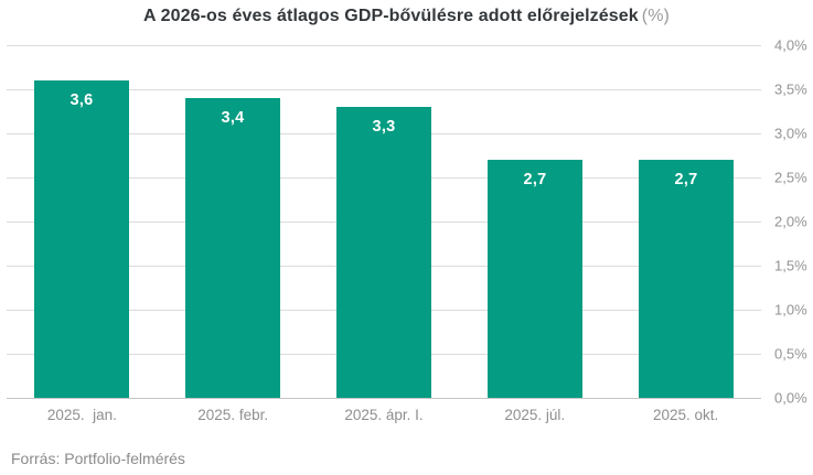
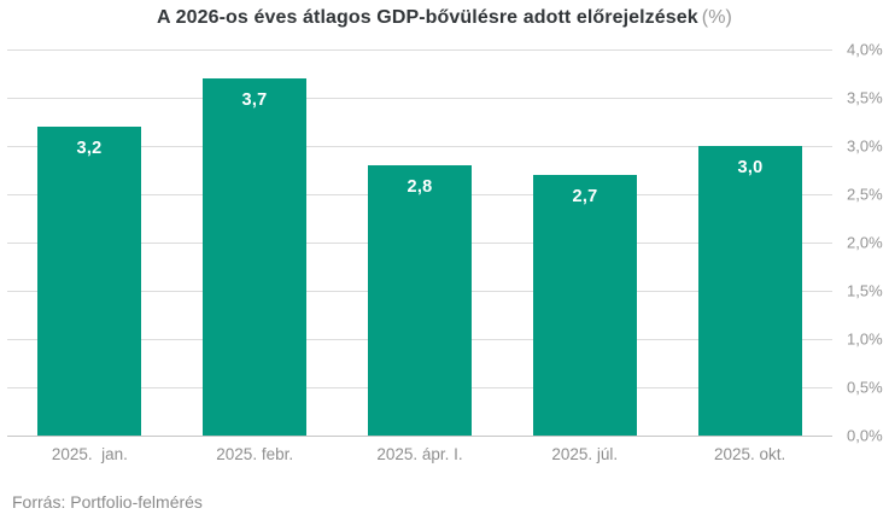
2025. jan.: 3,6 -> 3,2
2025. febr.: 3,4 -> 3,7
2025. ápr. I.: 3,3 -> 2,8
2025. okt.: 2,7 -> 3,0
